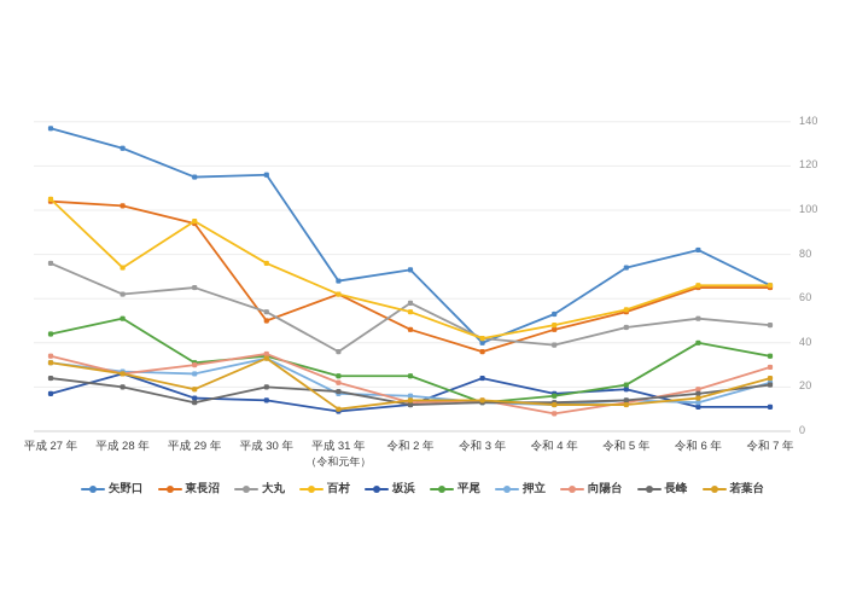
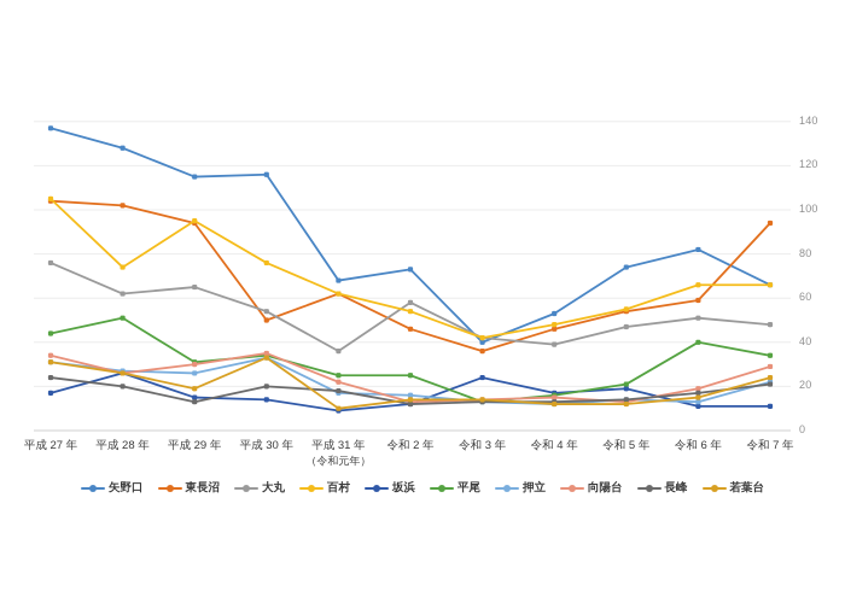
向陽台/令和 4 年: 8 -> 15
東長沼/令和 6 年: 65 -> 59
東長沼/令和 7 年: 65 -> 94
